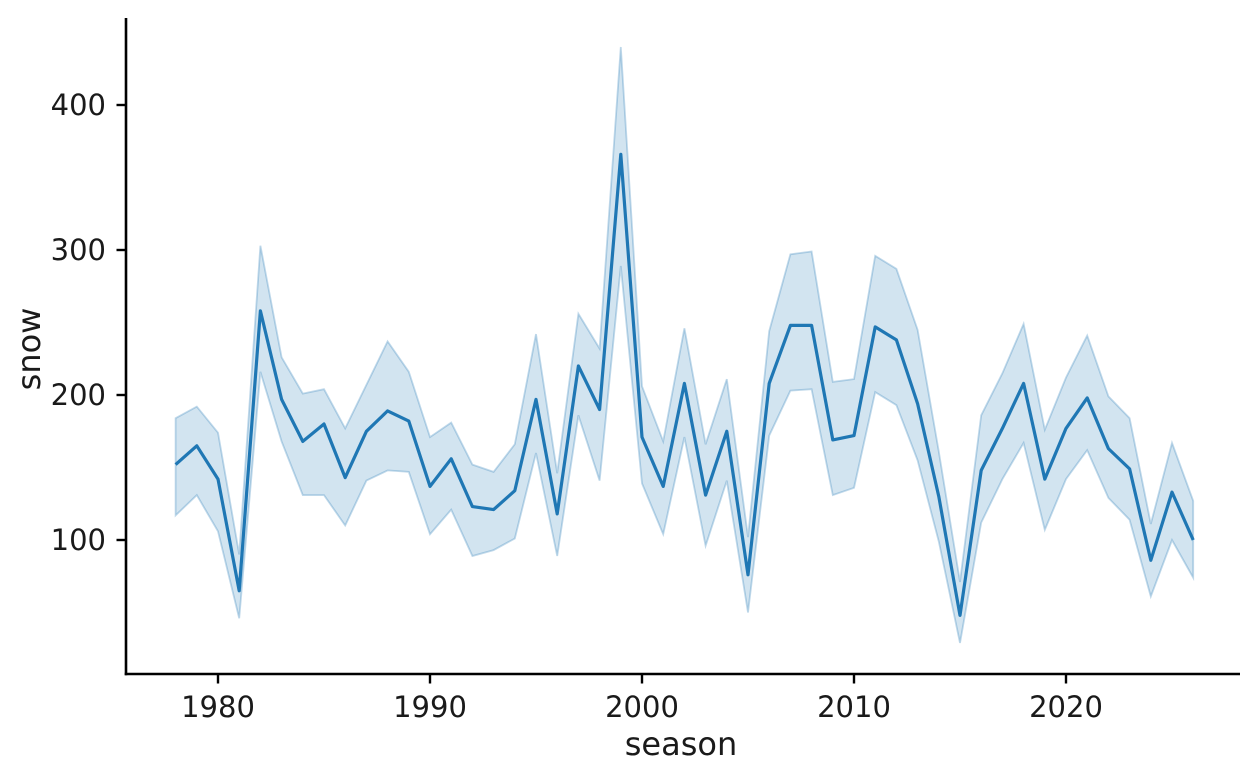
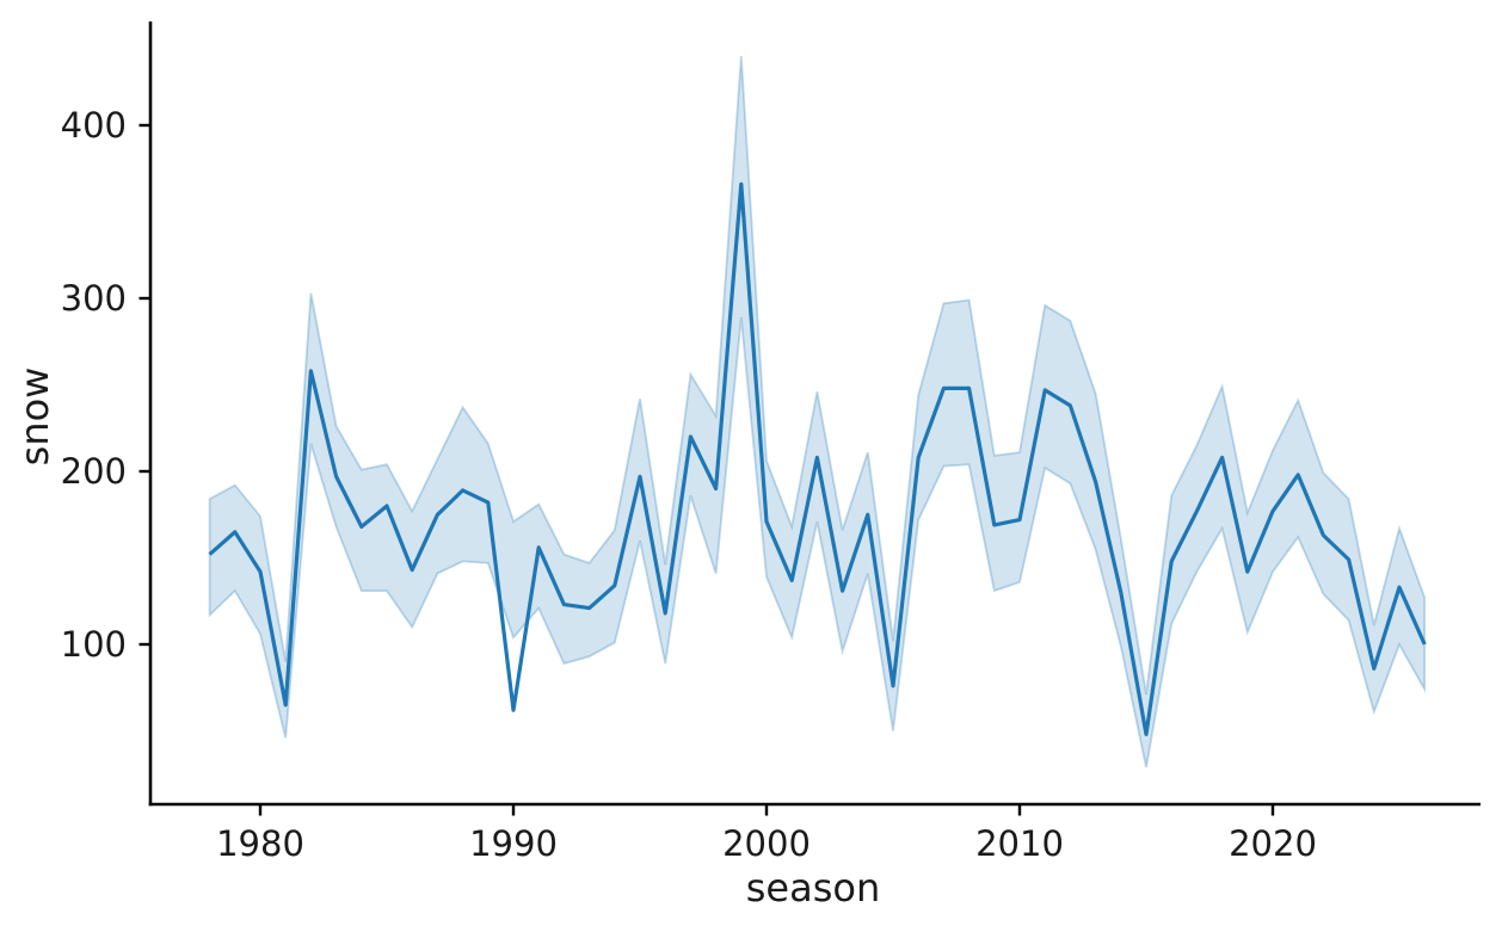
1990: 137 -> 62
